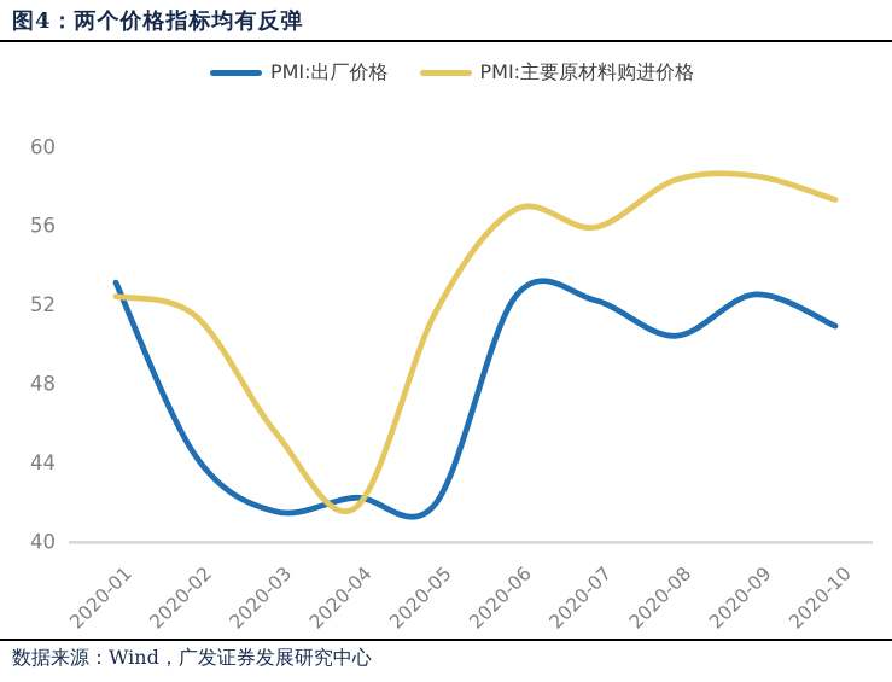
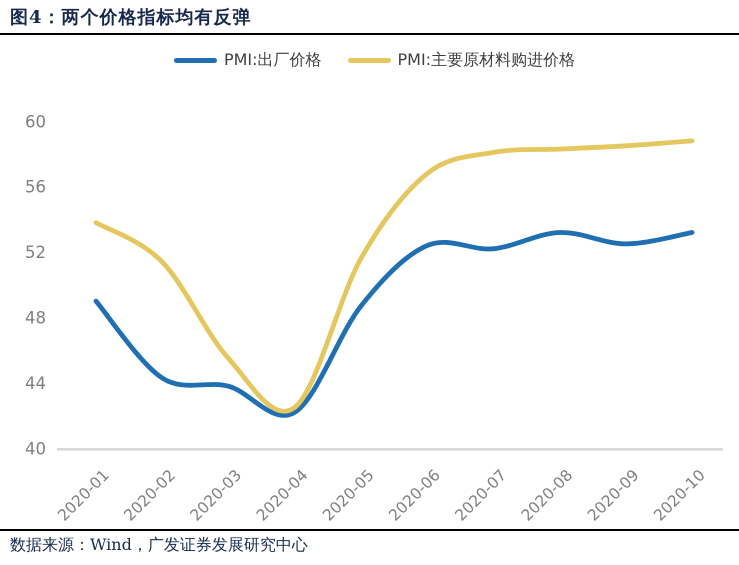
PMI:出厂价格/2020-01: 53.1 -> 49.0
PMI:主要原材料购进价格/2020-01: 52.4 -> 53.8
PMI:出厂价格/2020-03: 41.5 -> 43.8
PMI:主要原材料购进价格/2020-04: 41.7 -> 42.5
PMI:出厂价格/2020-05: 41.9 -> 48.7
PMI:主要原材料购进价格/2020-07: 55.9 -> 58.1
PMI:出厂价格/2020-08: 50.4 -> 53.2
PMI:出厂价格/2020-10: 50.9 -> 53.2
PMI:主要原材料购进价格/2020-10: 57.3 -> 58.8
